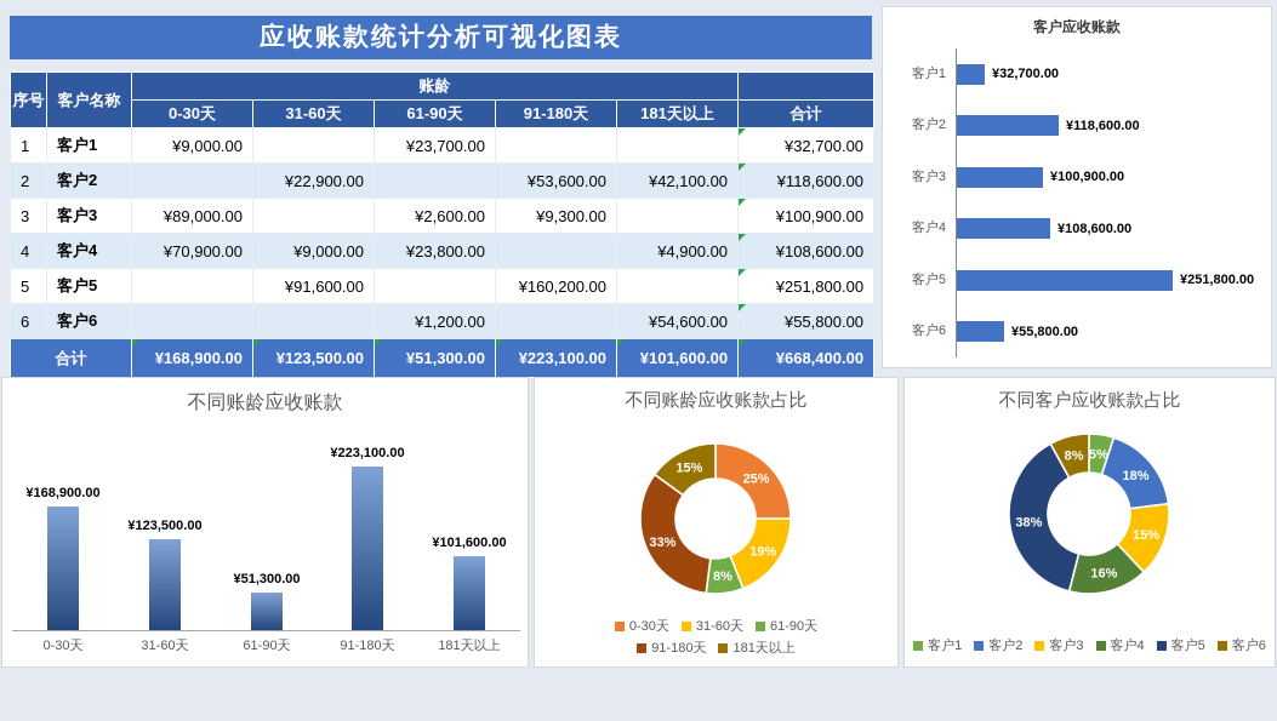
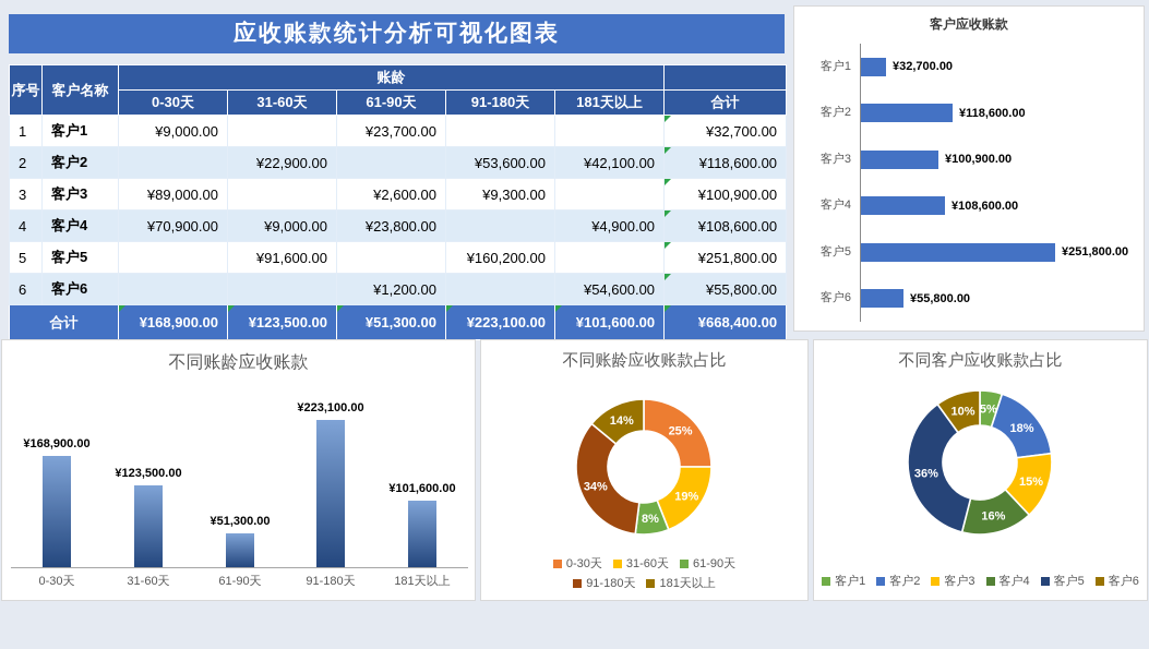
不同账龄应收账款占比/91-180天: 33% -> 34%
不同账龄应收账款占比/181天以上: 15% -> 14%
不同客户应收账款占比/客户5: 38% -> 36%
不同客户应收账款占比/客户6: 8% -> 10%
